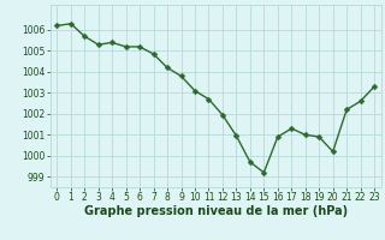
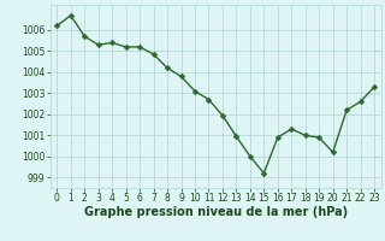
1: 1006.3 -> 1006.7
14: 999.7 -> 1000.0
